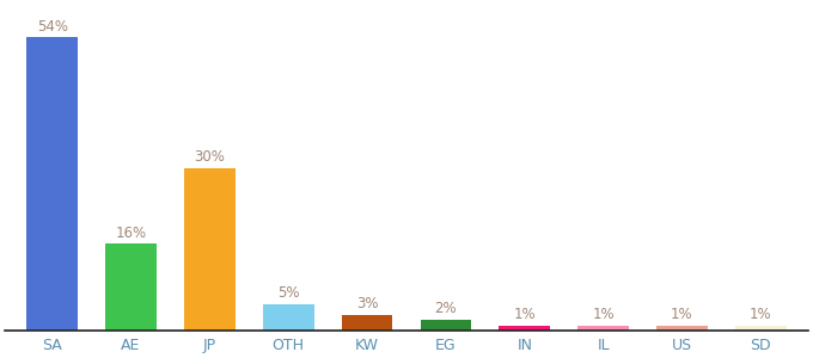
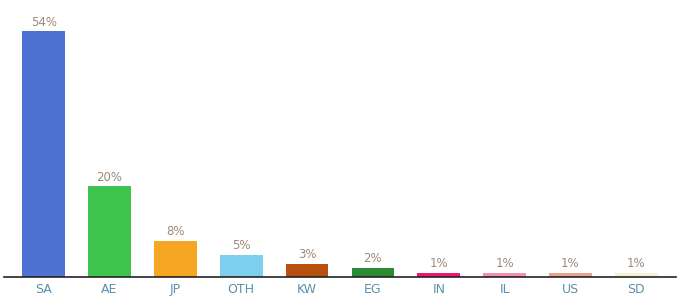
AE: 16% -> 20%
JP: 30% -> 8%
